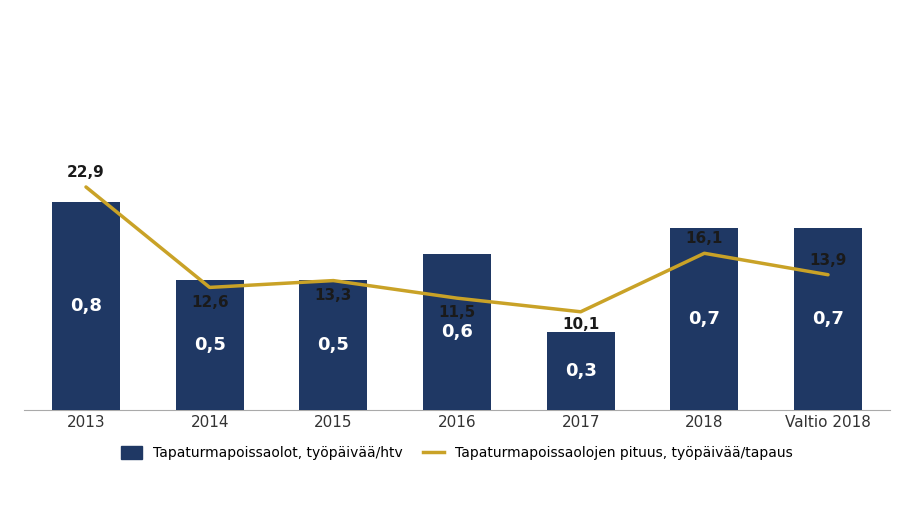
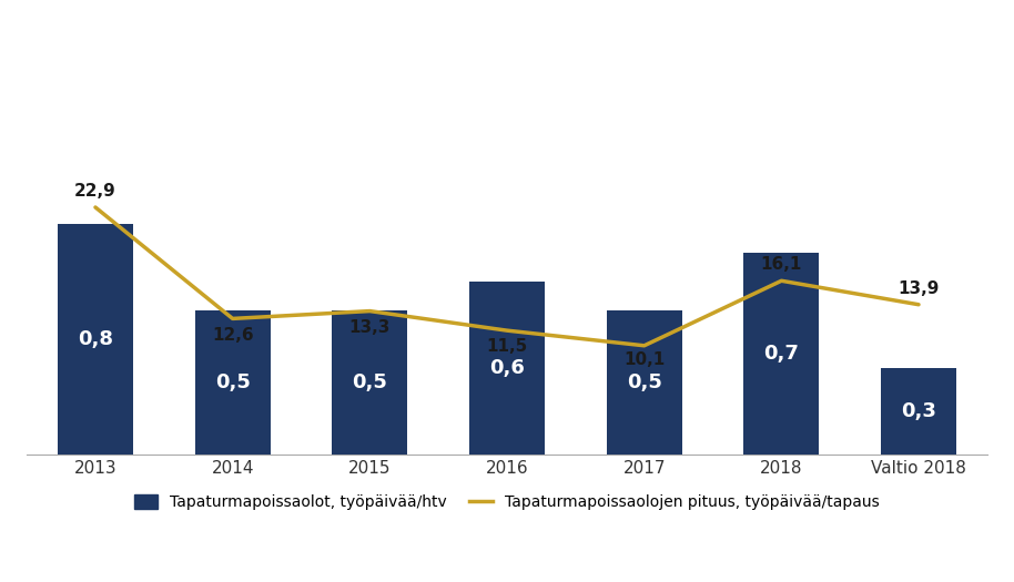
Tapaturmapoissaolot, työpäivää/htv/2017: 0,3 -> 0,5
Tapaturmapoissaolot, työpäivää/htv/Valtio 2018: 0,7 -> 0,3
